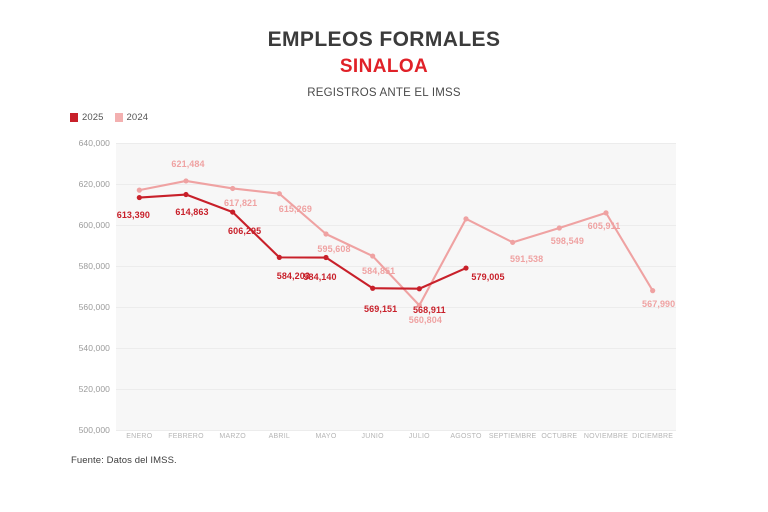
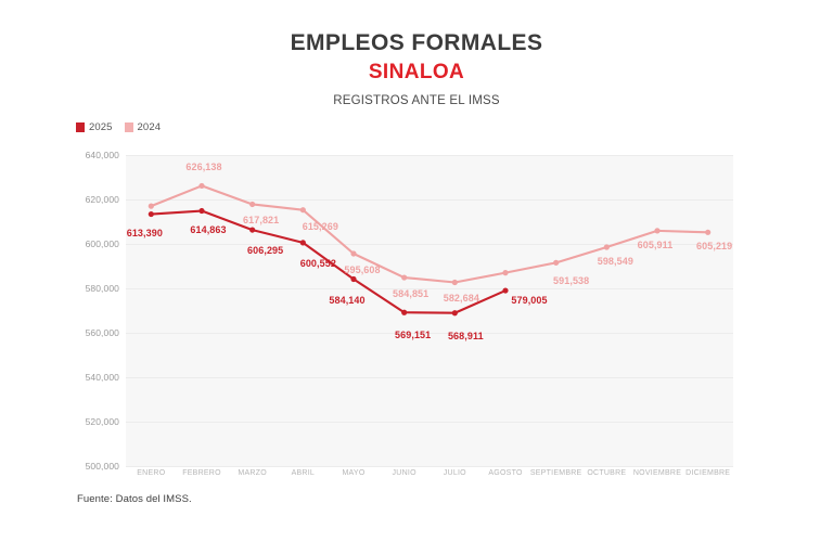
2024/FEBRERO: 621,484 -> 626,138
2025/ABRIL: 584,203 -> 600,552
2024/JULIO: 560,804 -> 582,684
2024/AGOSTO: 603000 -> 587000
2024/DICIEMBRE: 567,990 -> 605,219
